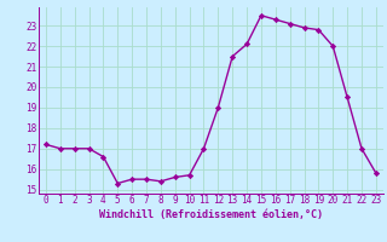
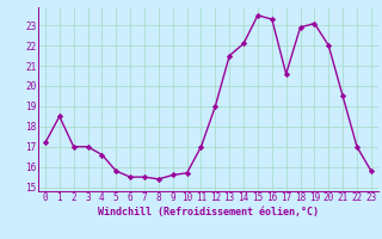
1: 17.0 -> 18.5
5: 15.3 -> 15.8
17: 23.1 -> 20.6
19: 22.8 -> 23.1
